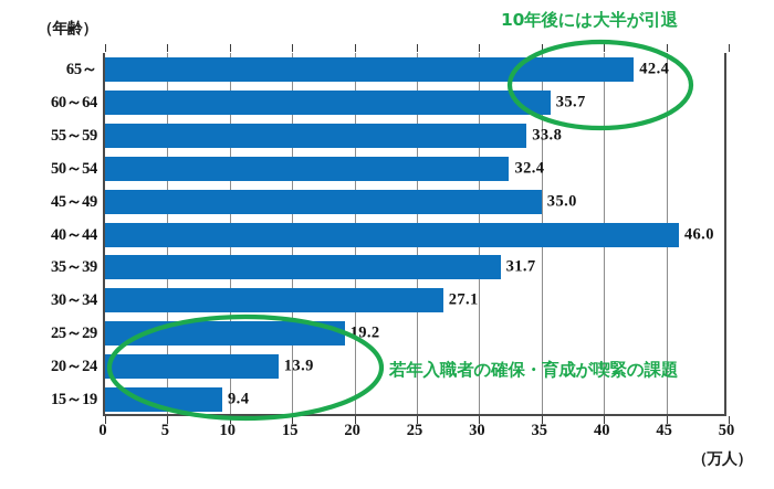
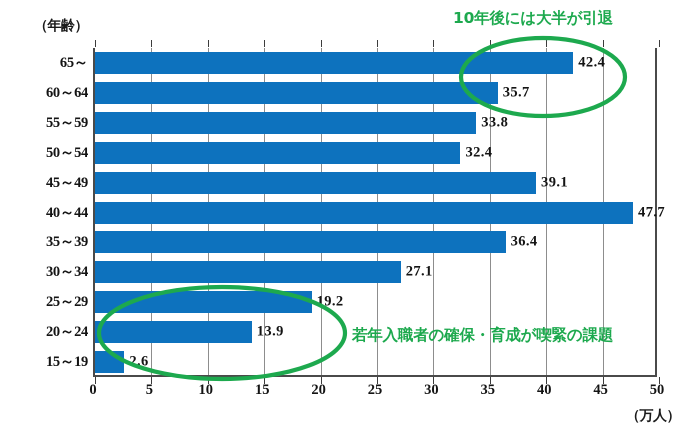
45～49: 35.0 -> 39.1
40～44: 46.0 -> 47.7
35～39: 31.7 -> 36.4
15～19: 9.4 -> 2.6
